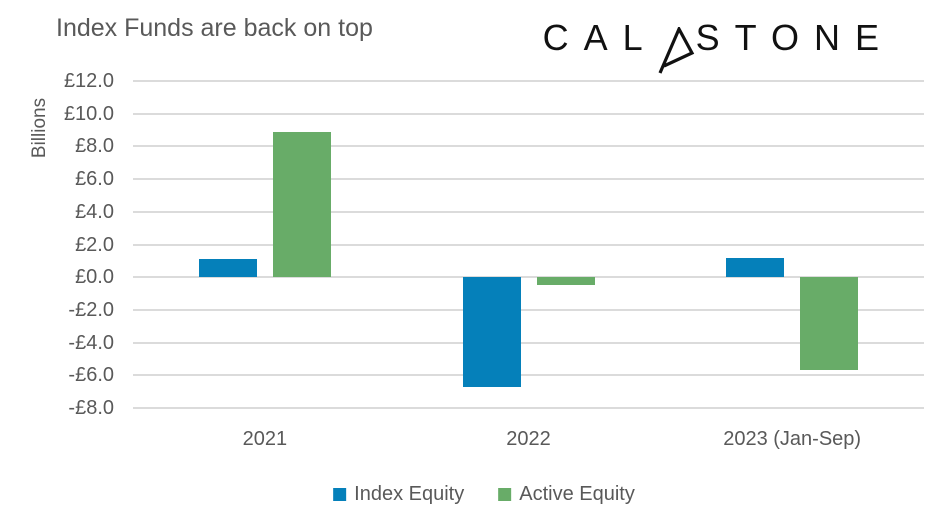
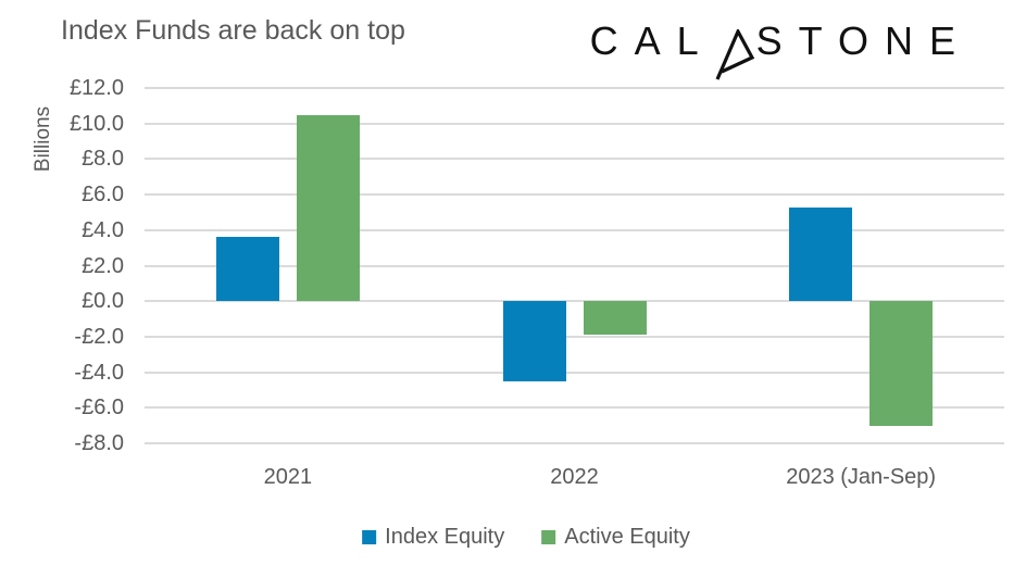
Index Equity/2021: £1.1 -> £3.6
Active Equity/2021: £8.9 -> £10.5
Index Equity/2022: -£6.7 -> -£4.5
Active Equity/2022: -£0.5 -> -£1.9
Index Equity/2023 (Jan-Sep): £1.2 -> £5.3
Active Equity/2023 (Jan-Sep): -£5.7 -> -£7.0
